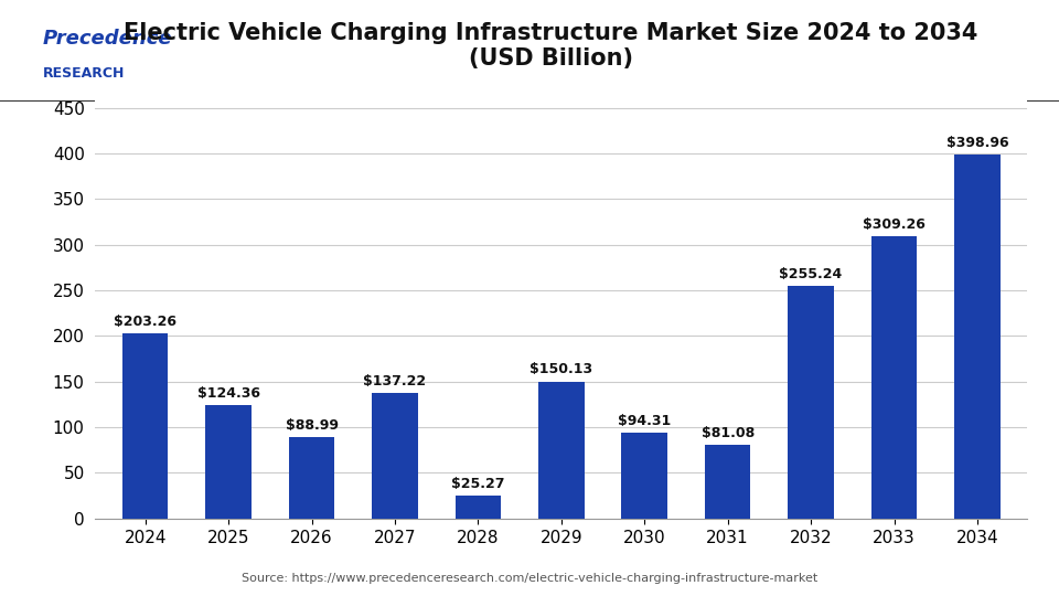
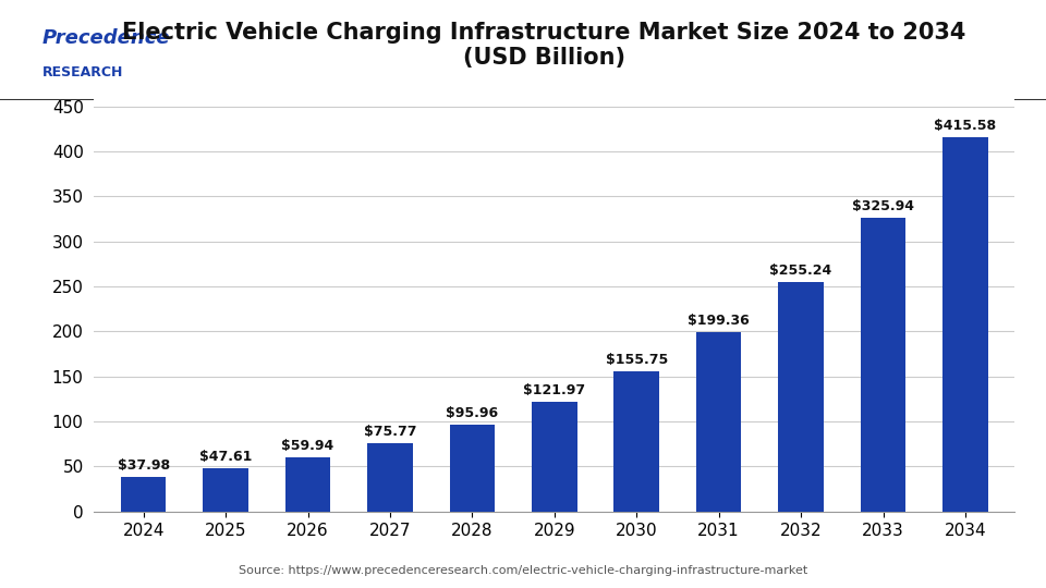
2024: $203.26 -> $37.98
2025: $124.36 -> $47.61
2026: $88.99 -> $59.94
2027: $137.22 -> $75.77
2028: $25.27 -> $95.96
2029: $150.13 -> $121.97
2030: $94.31 -> $155.75
2031: $81.08 -> $199.36
2033: $309.26 -> $325.94
2034: $398.96 -> $415.58
